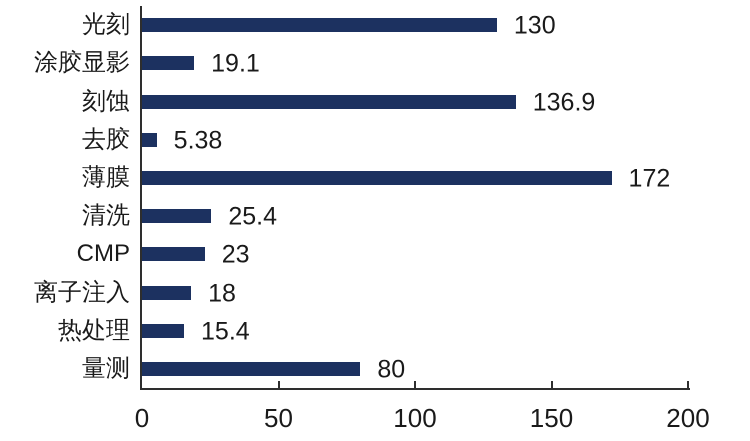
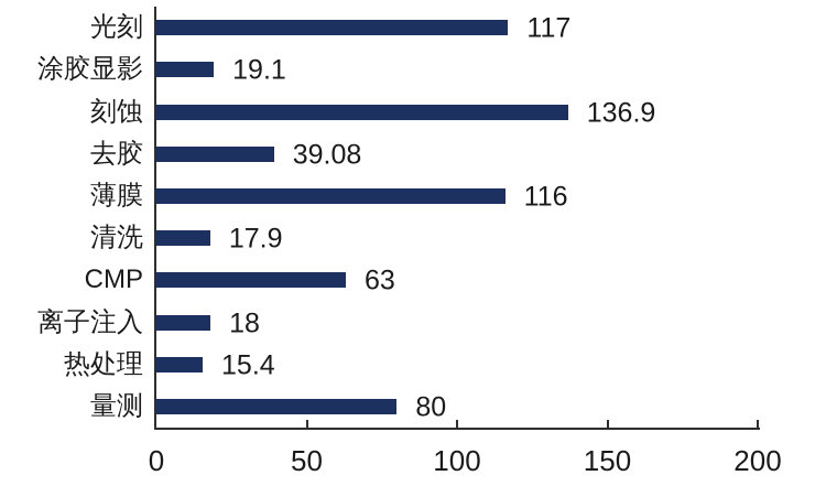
光刻: 130 -> 117
去胶: 5.38 -> 39.08
薄膜: 172 -> 116
清洗: 25.4 -> 17.9
CMP: 23 -> 63
